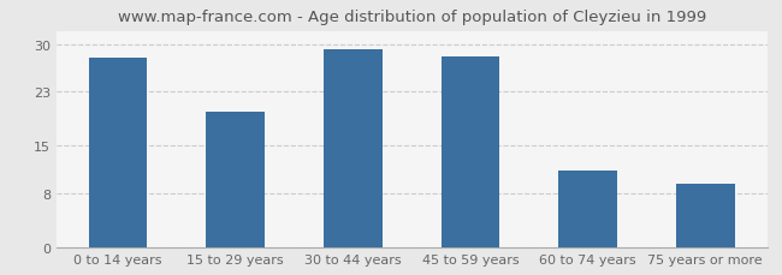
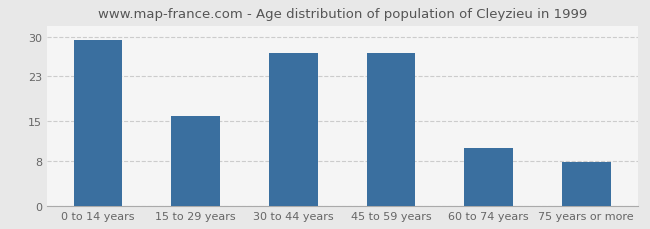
0 to 14 years: 28.0 -> 29.5
15 to 29 years: 20.0 -> 16.0
30 to 44 years: 29.2 -> 27.2
45 to 59 years: 28.2 -> 27.2
60 to 74 years: 11.4 -> 10.2
75 years or more: 9.4 -> 7.8
